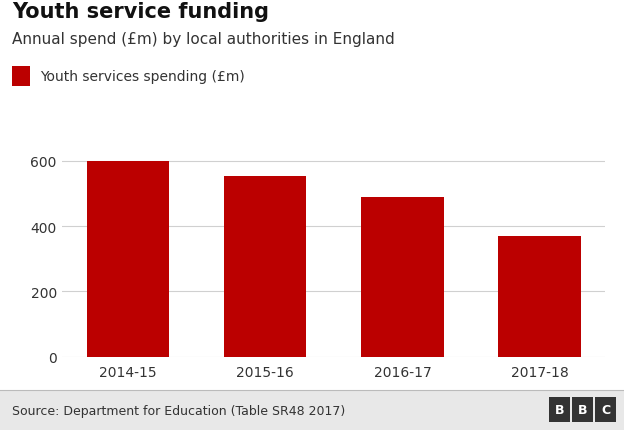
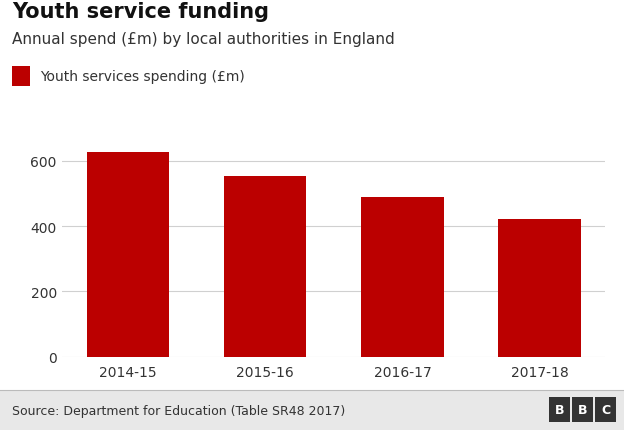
2014-15: 600 -> 628
2017-18: 370 -> 421
